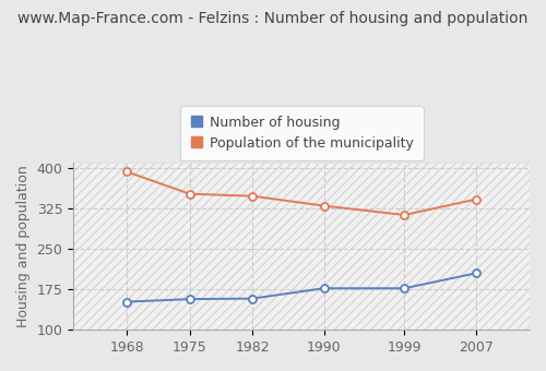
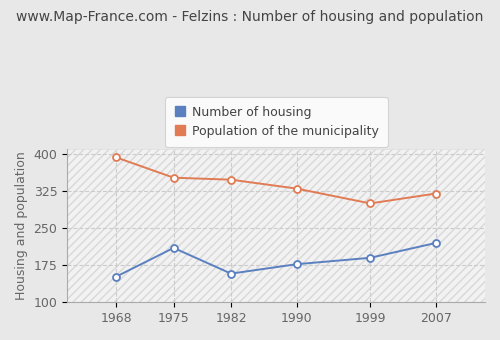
Number of housing/1975: 157 -> 210
Number of housing/1999: 177 -> 190
Population of the municipality/1999: 313 -> 300
Number of housing/2007: 205 -> 220
Population of the municipality/2007: 342 -> 320
